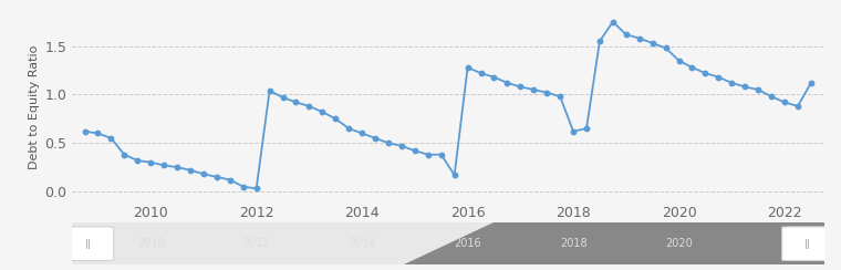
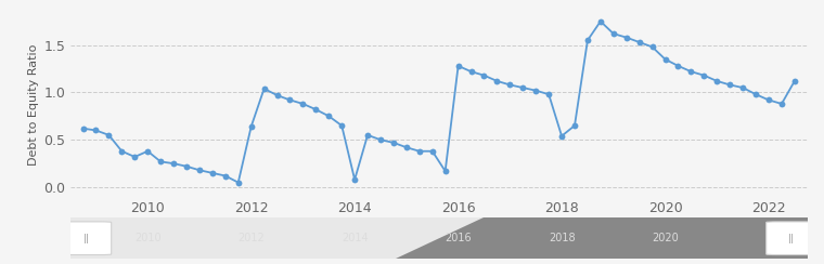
2010: 0.30 -> 0.38
2012: 0.03 -> 0.64
2014: 0.60 -> 0.08
2018: 0.62 -> 0.54
